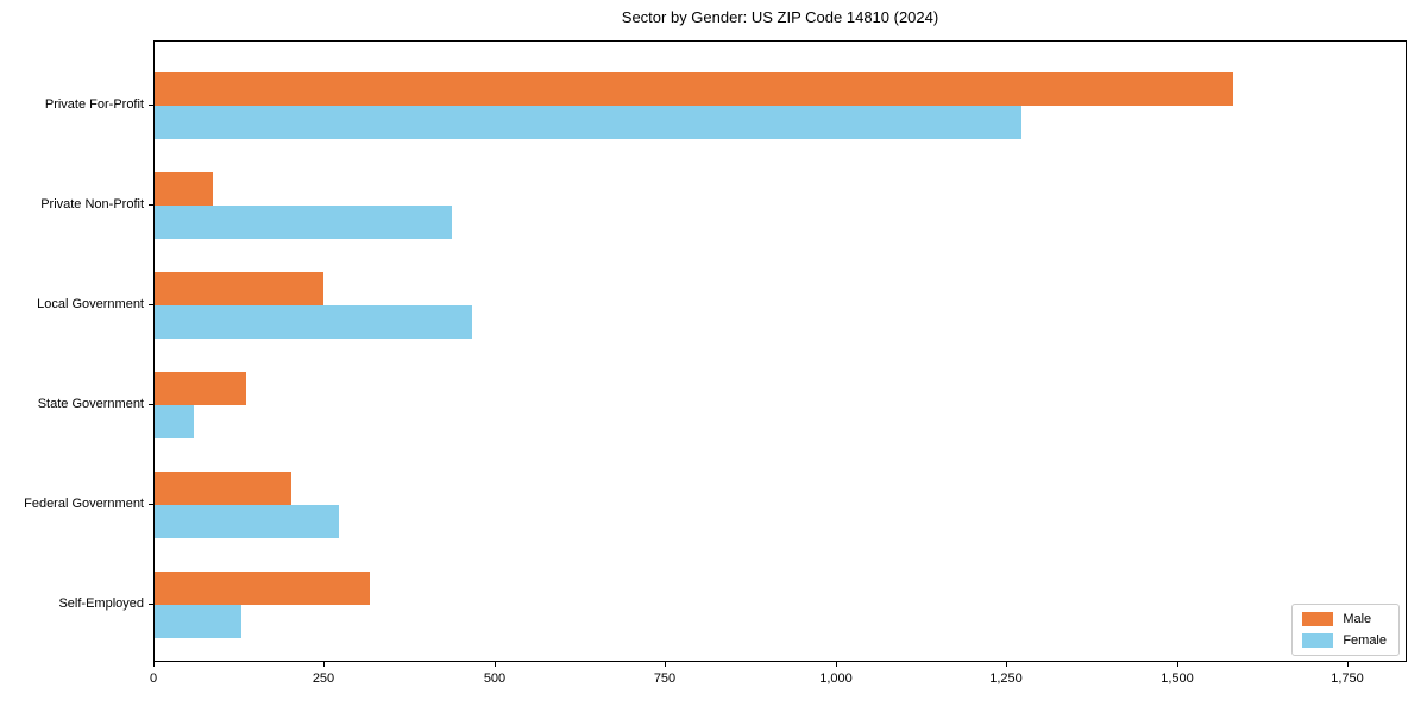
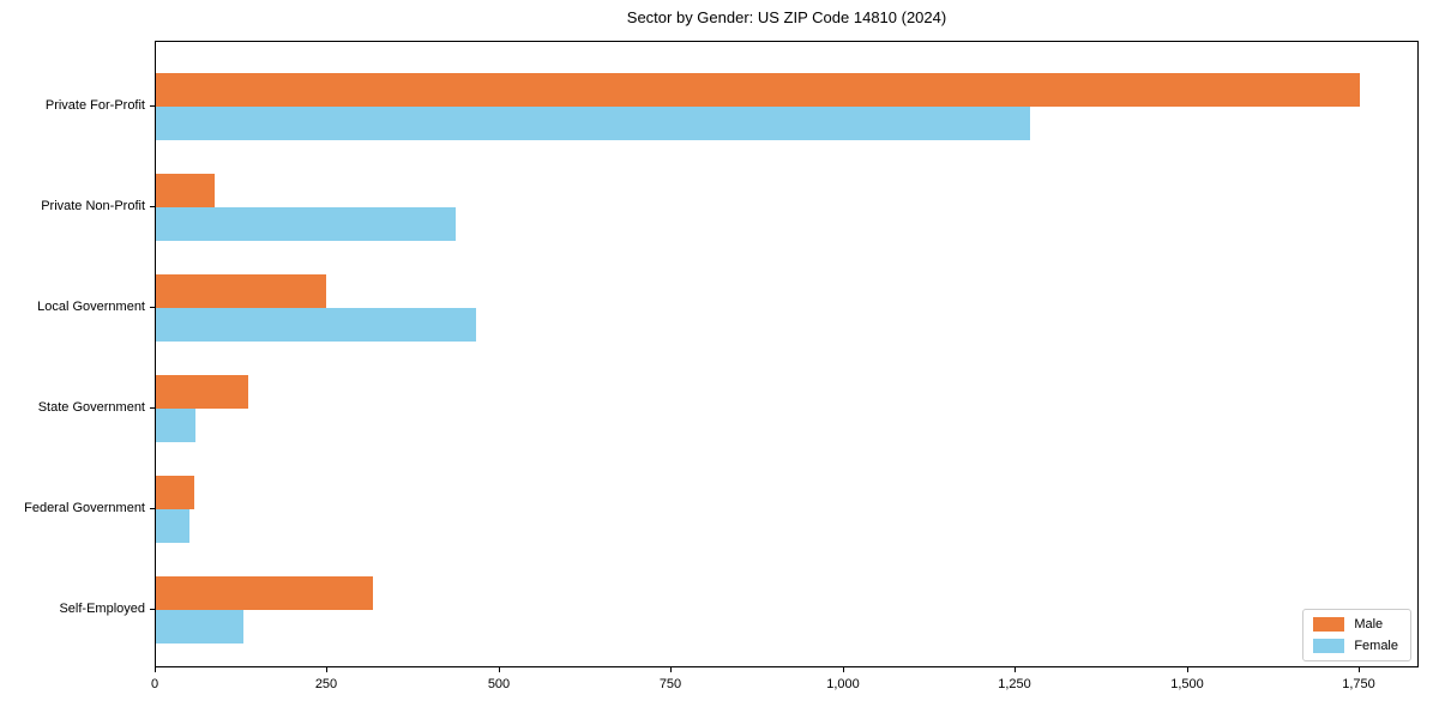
Male/Private For-Profit: 1580 -> 1750
Male/Federal Government: 200 -> 60
Female/Federal Government: 270 -> 50
